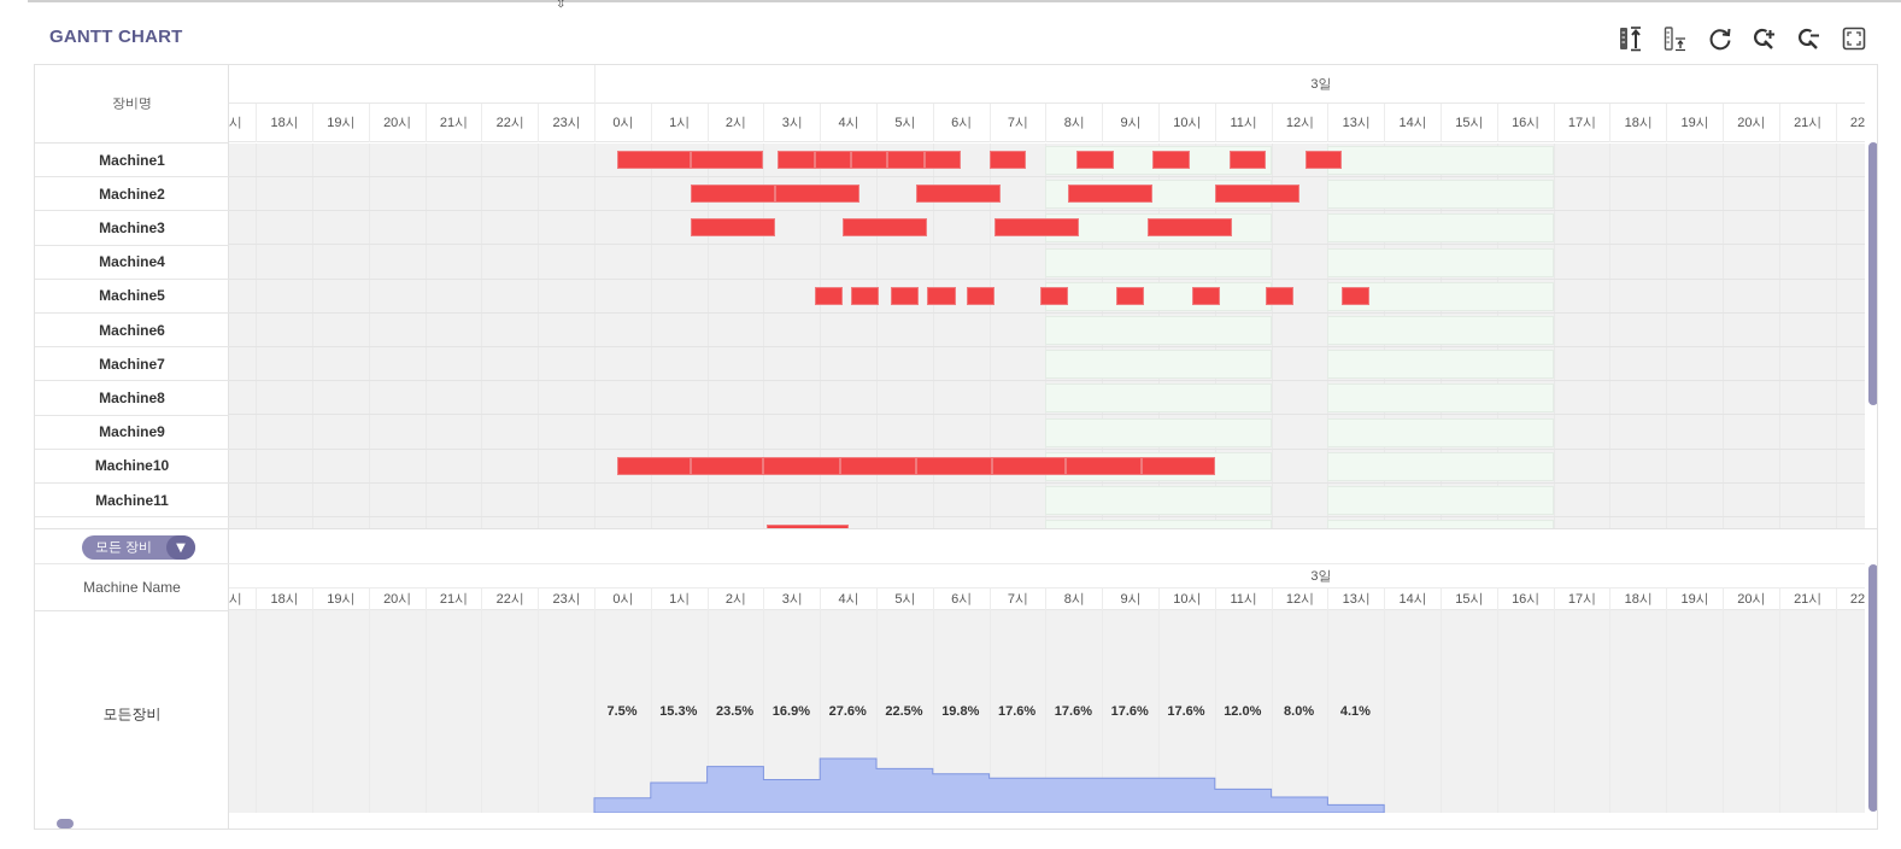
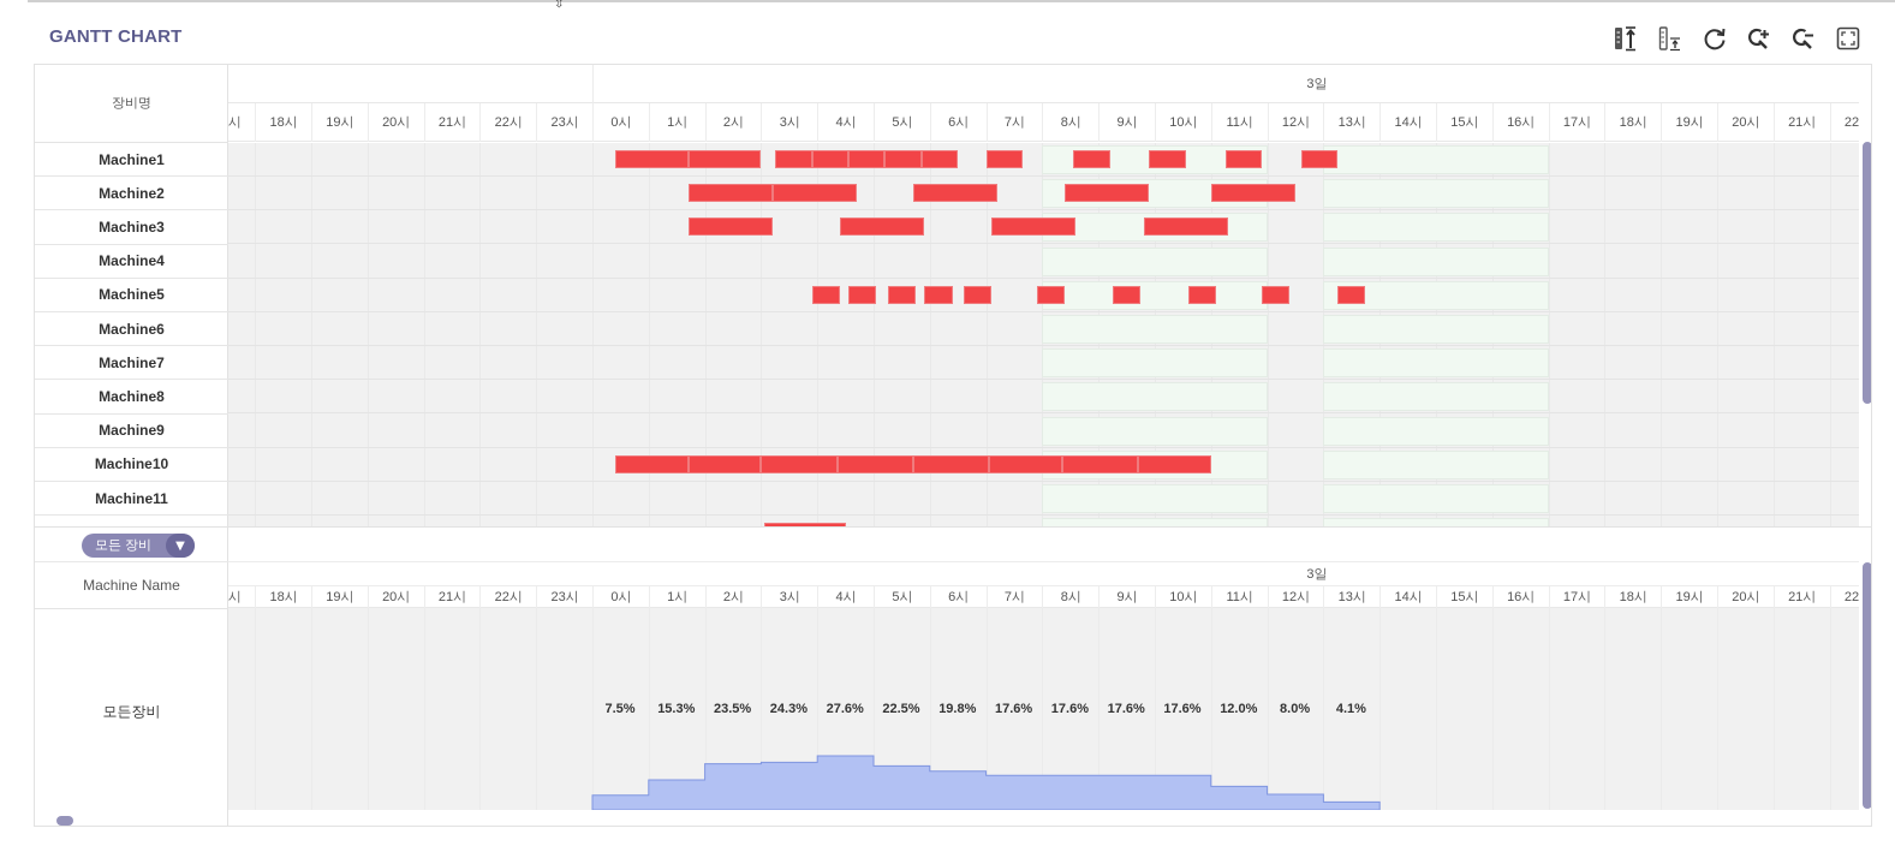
3시: 16.9% -> 24.3%
